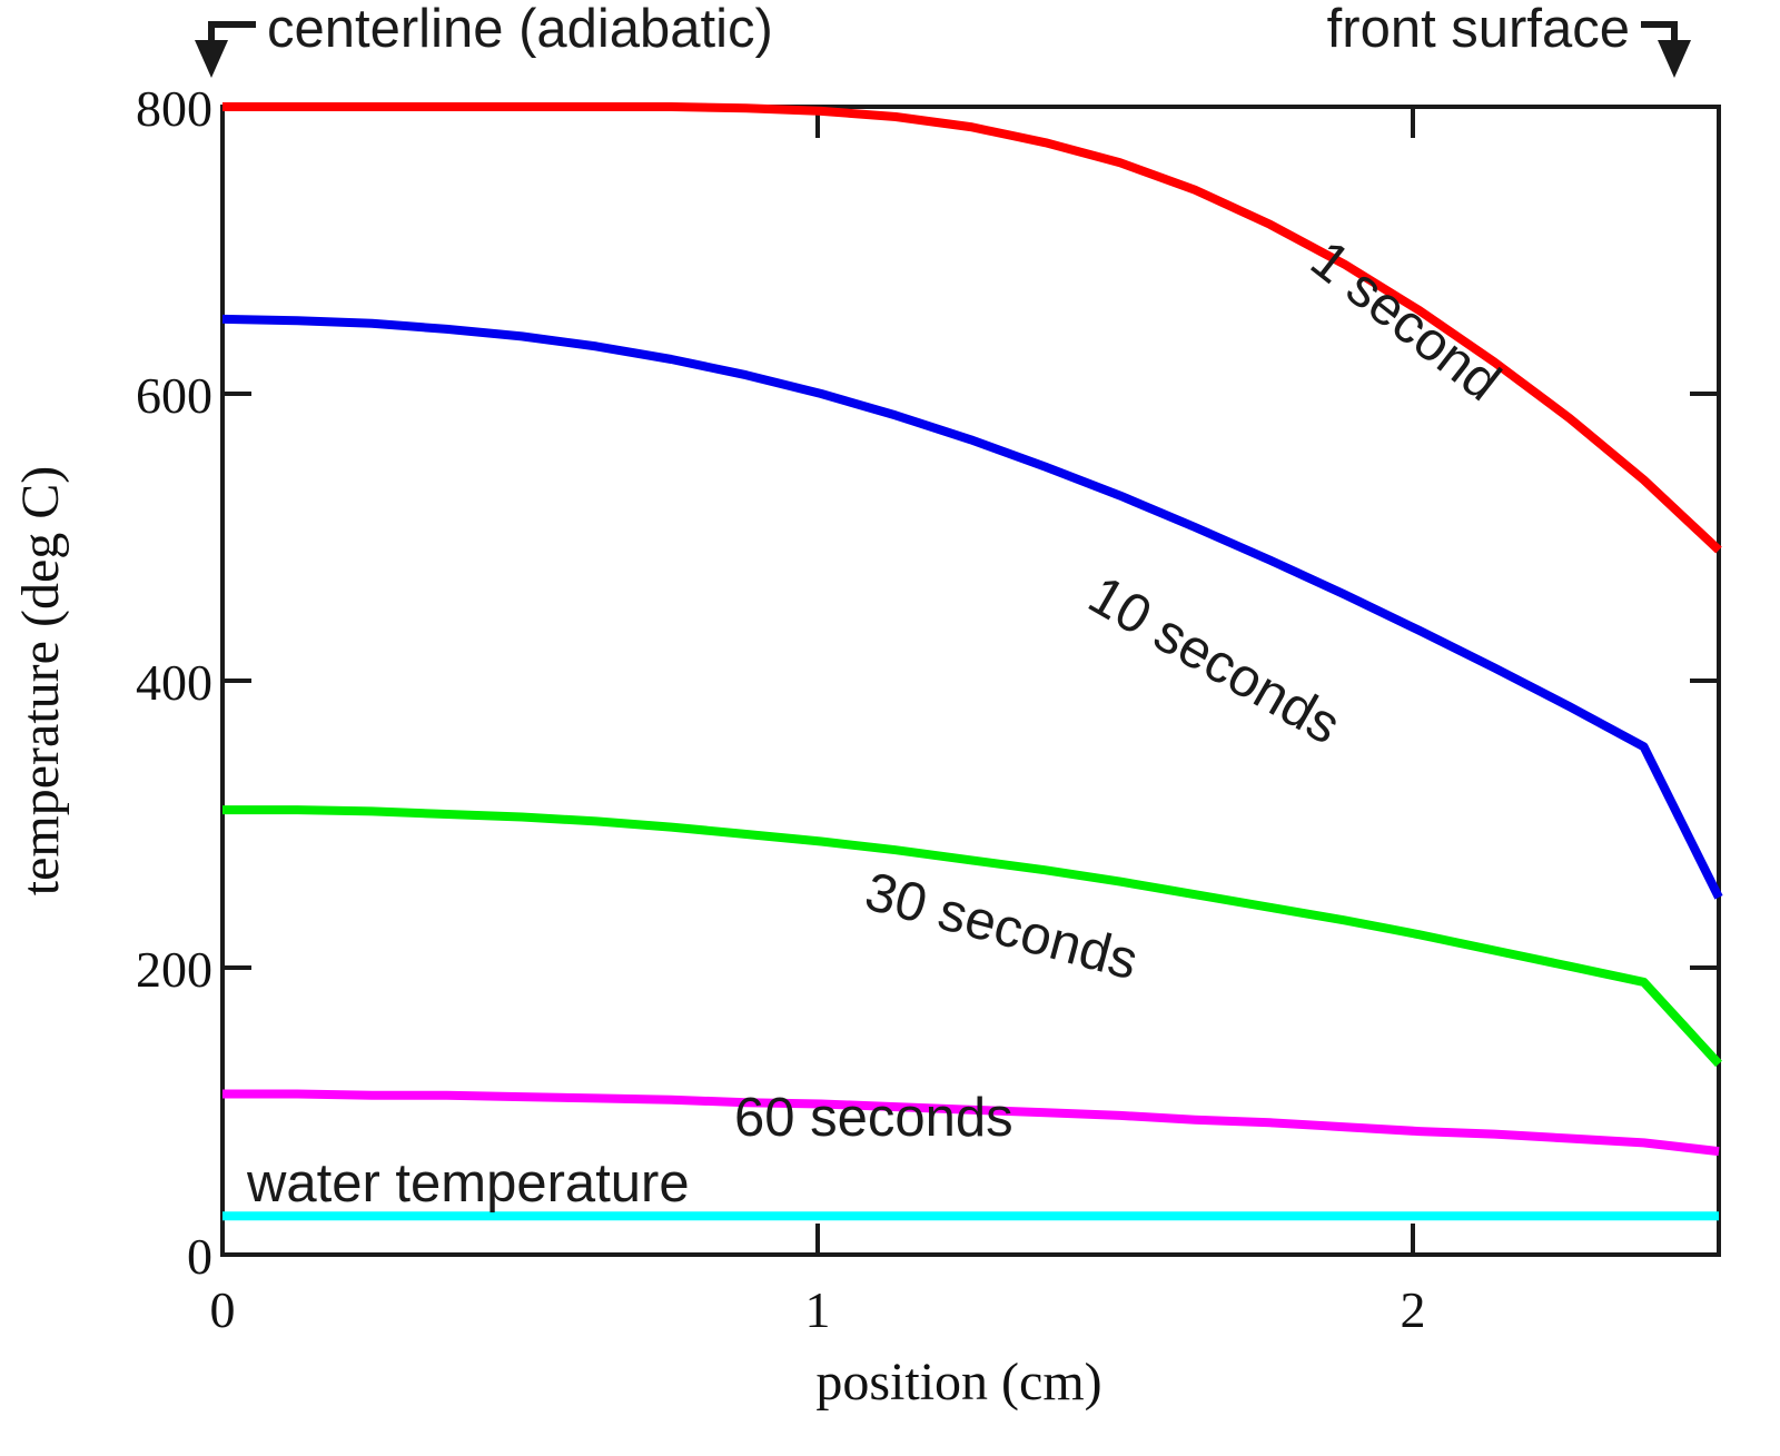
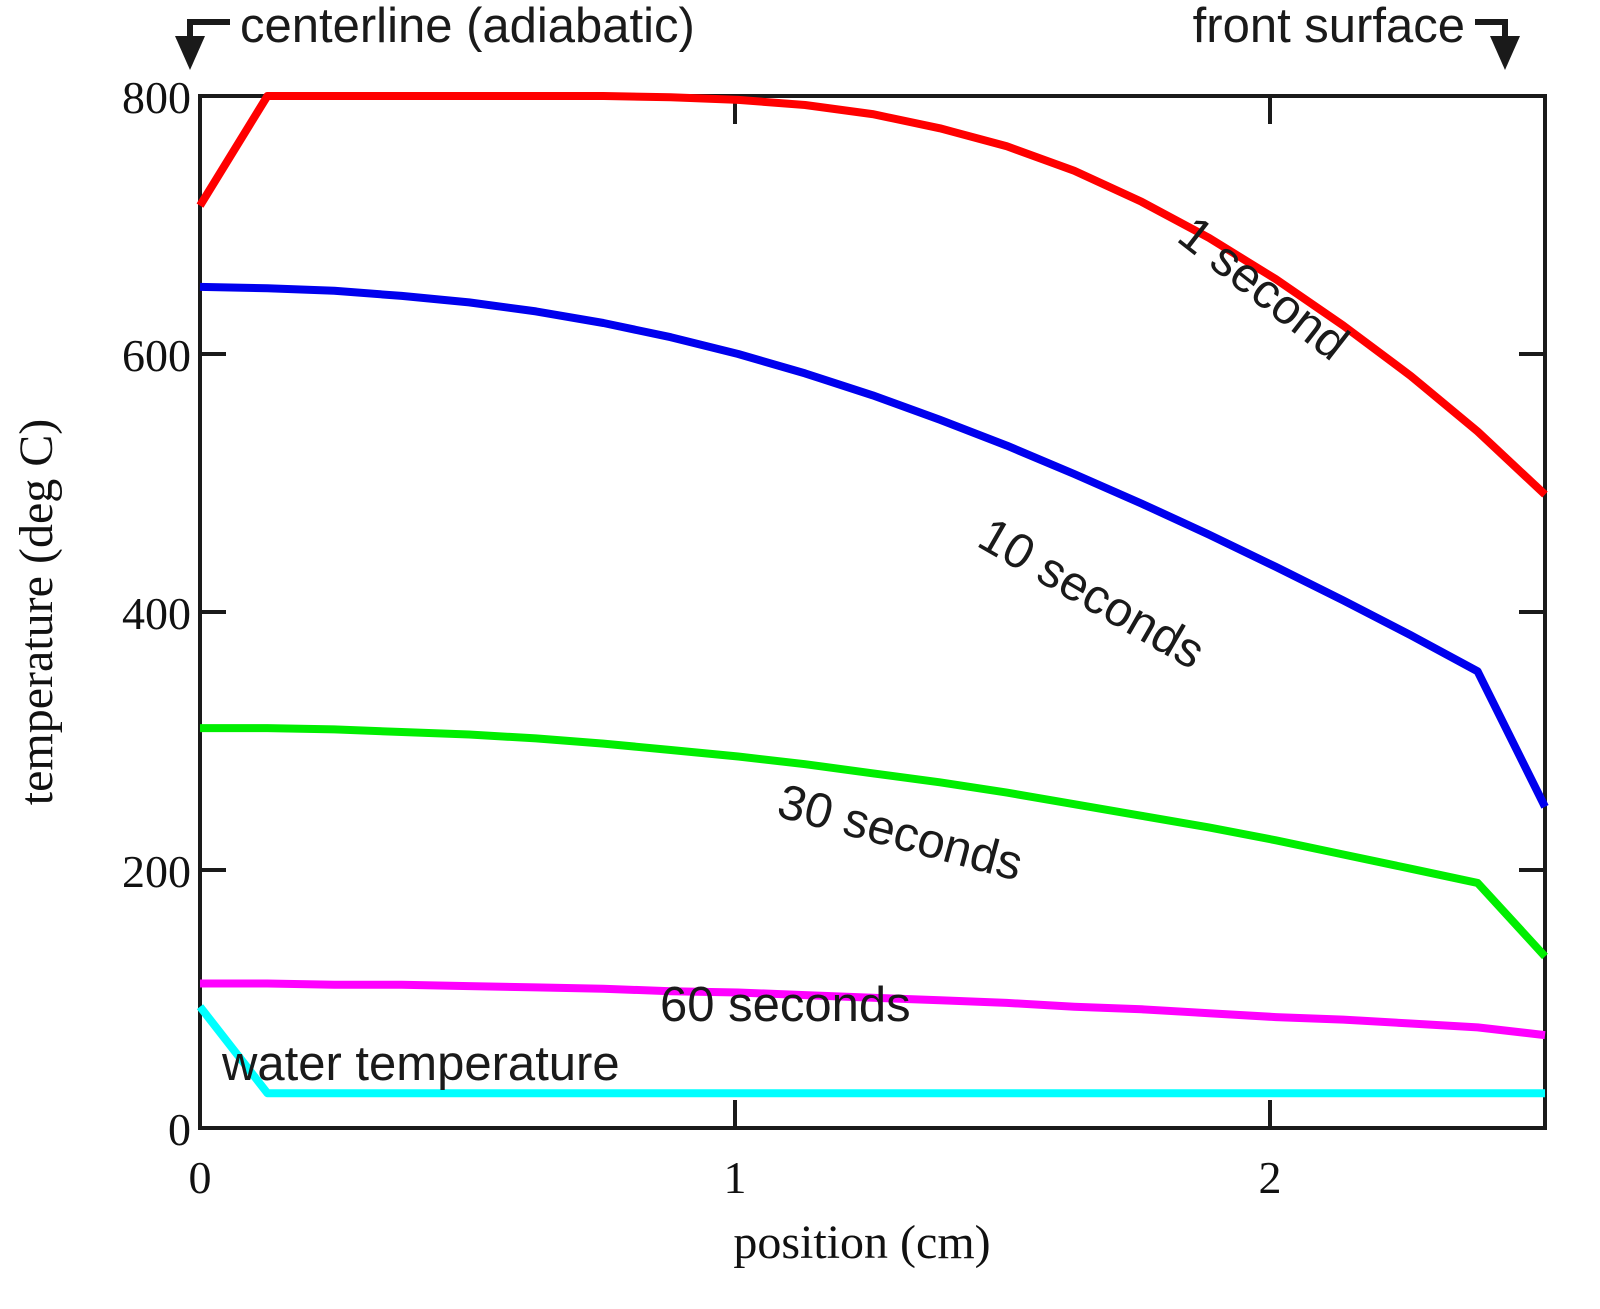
1 second/0: 800 -> 715
water temperature/0: 27 -> 94
